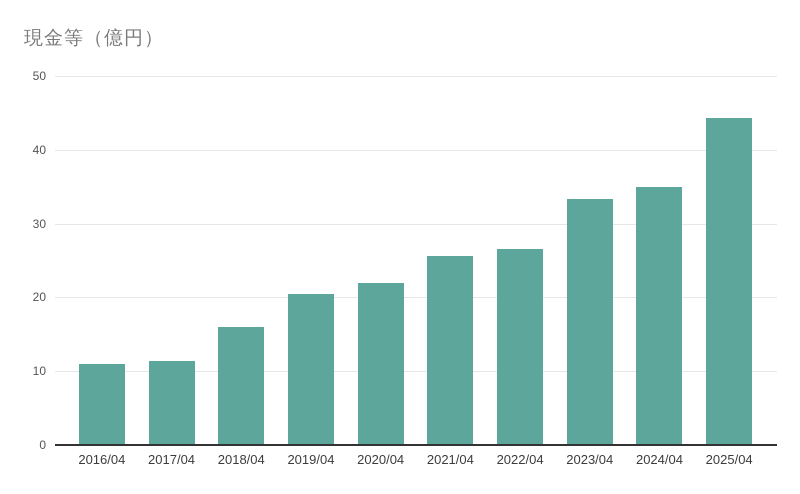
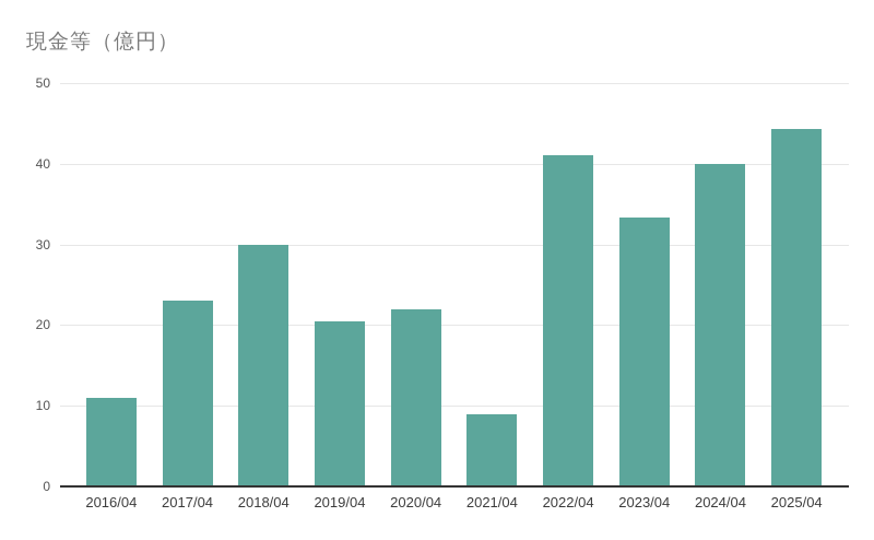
2017/04: 11 -> 23
2018/04: 16 -> 30
2021/04: 26 -> 9
2022/04: 27 -> 41
2024/04: 35 -> 40
